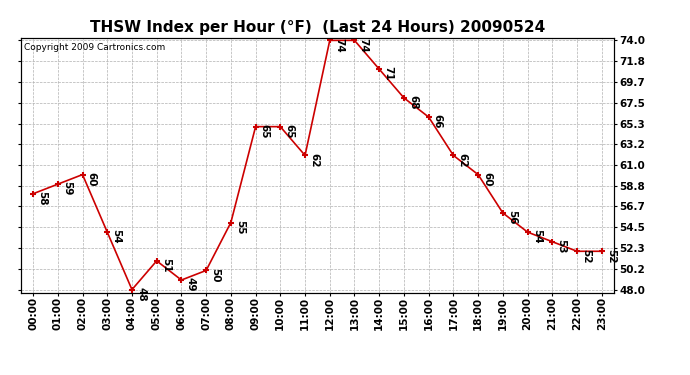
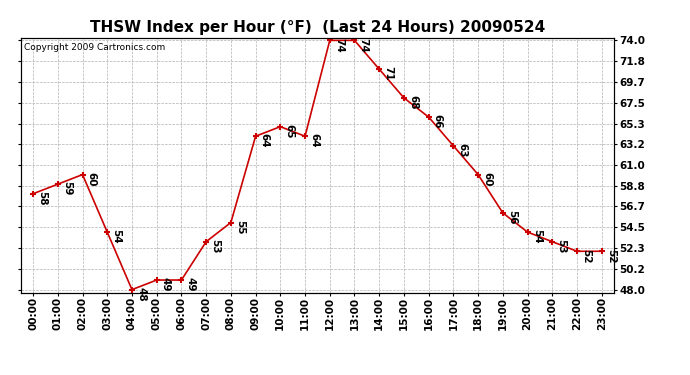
05:00: 51 -> 49
07:00: 50 -> 53
09:00: 65 -> 64
11:00: 62 -> 64
17:00: 62 -> 63
